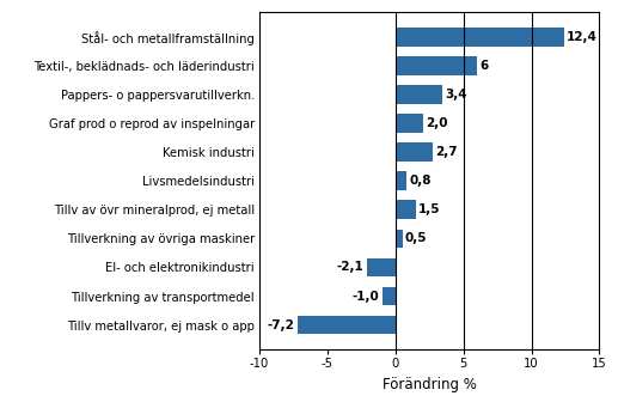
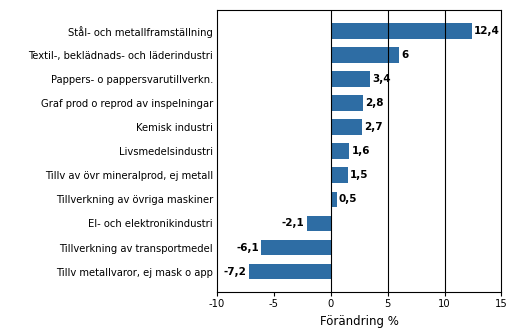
Graf prod o reprod av inspelningar: 2,0 -> 2,8
Livsmedelsindustri: 0,8 -> 1,6
Tillverkning av transportmedel: -1,0 -> -6,1
